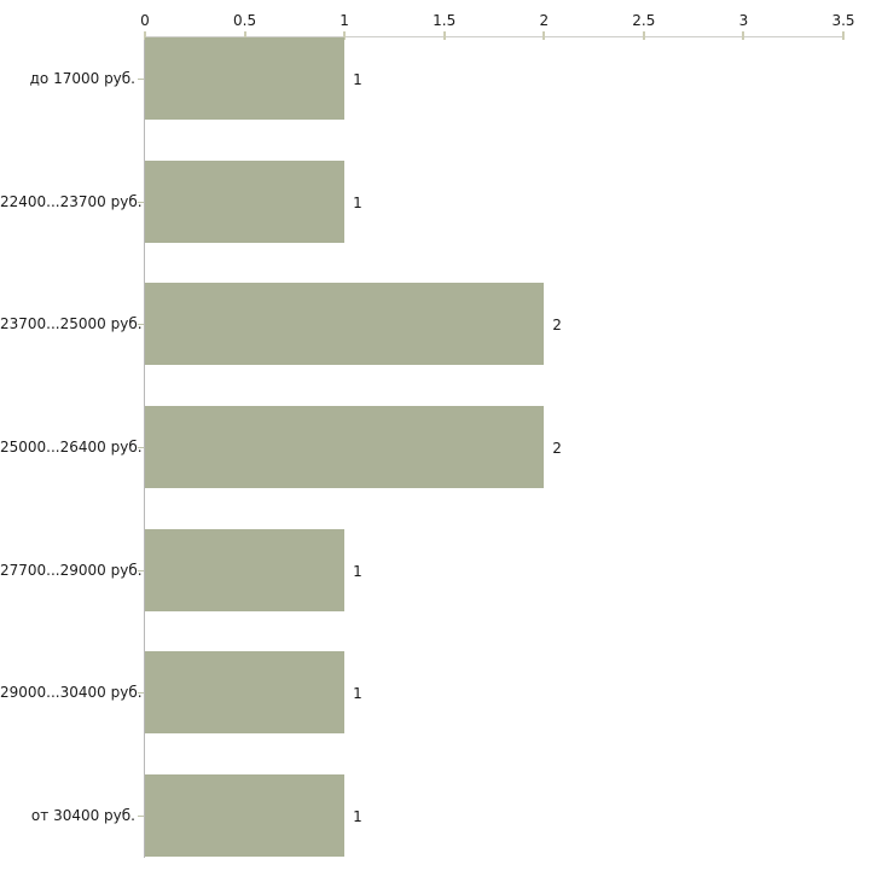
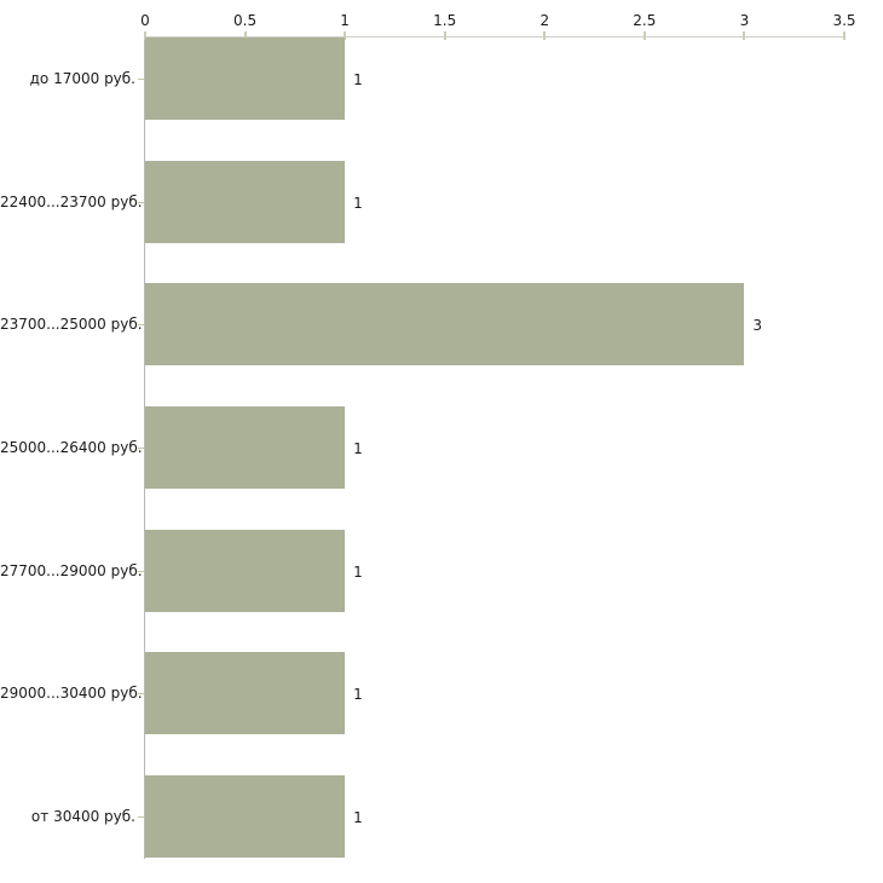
23700...25000 руб.: 2 -> 3
25000...26400 руб.: 2 -> 1
